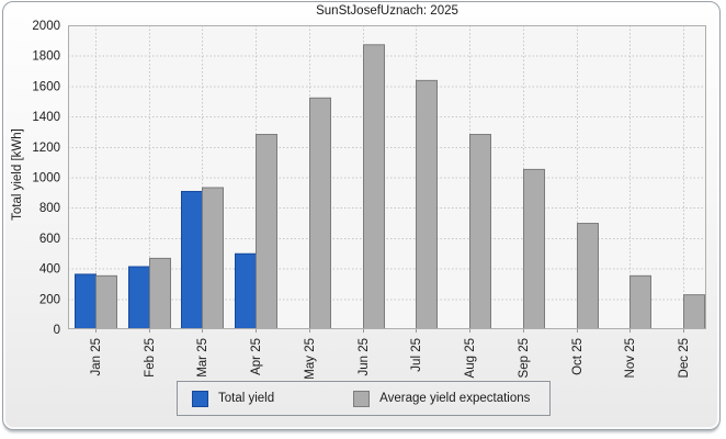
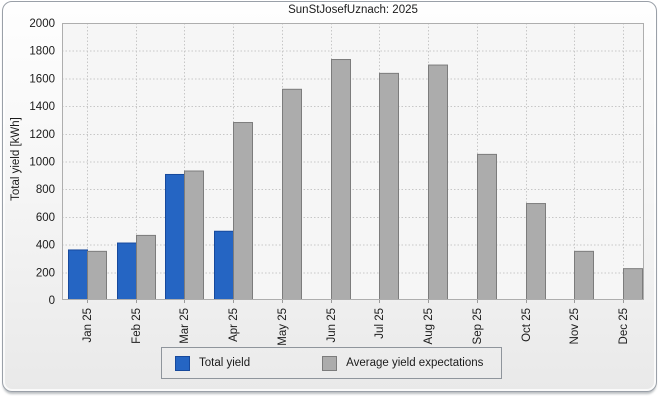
Average yield expectations/Jun 25: 1880 -> 1740
Average yield expectations/Aug 25: 1280 -> 1700
